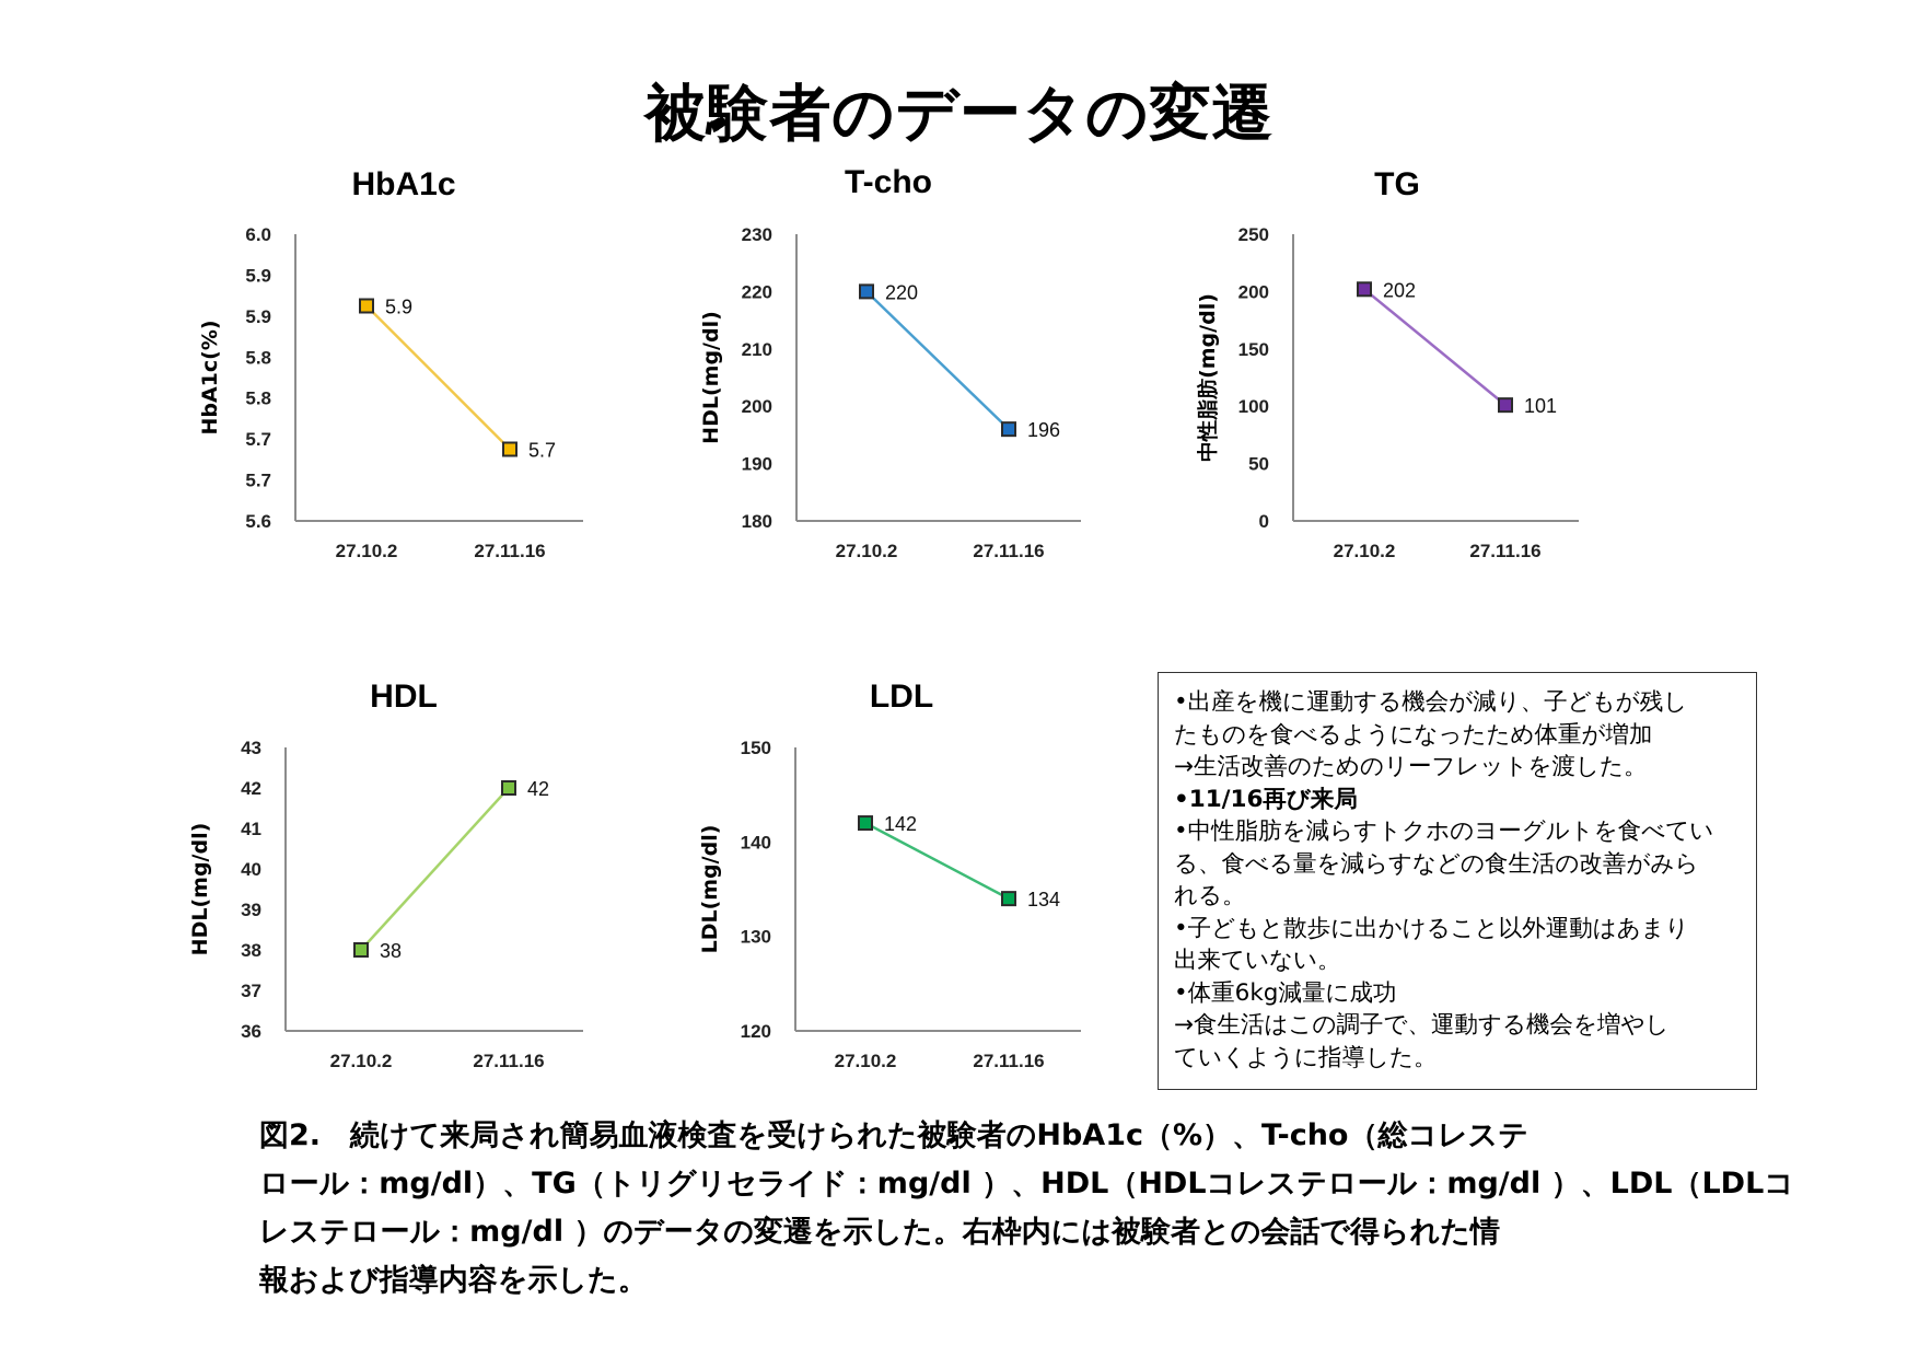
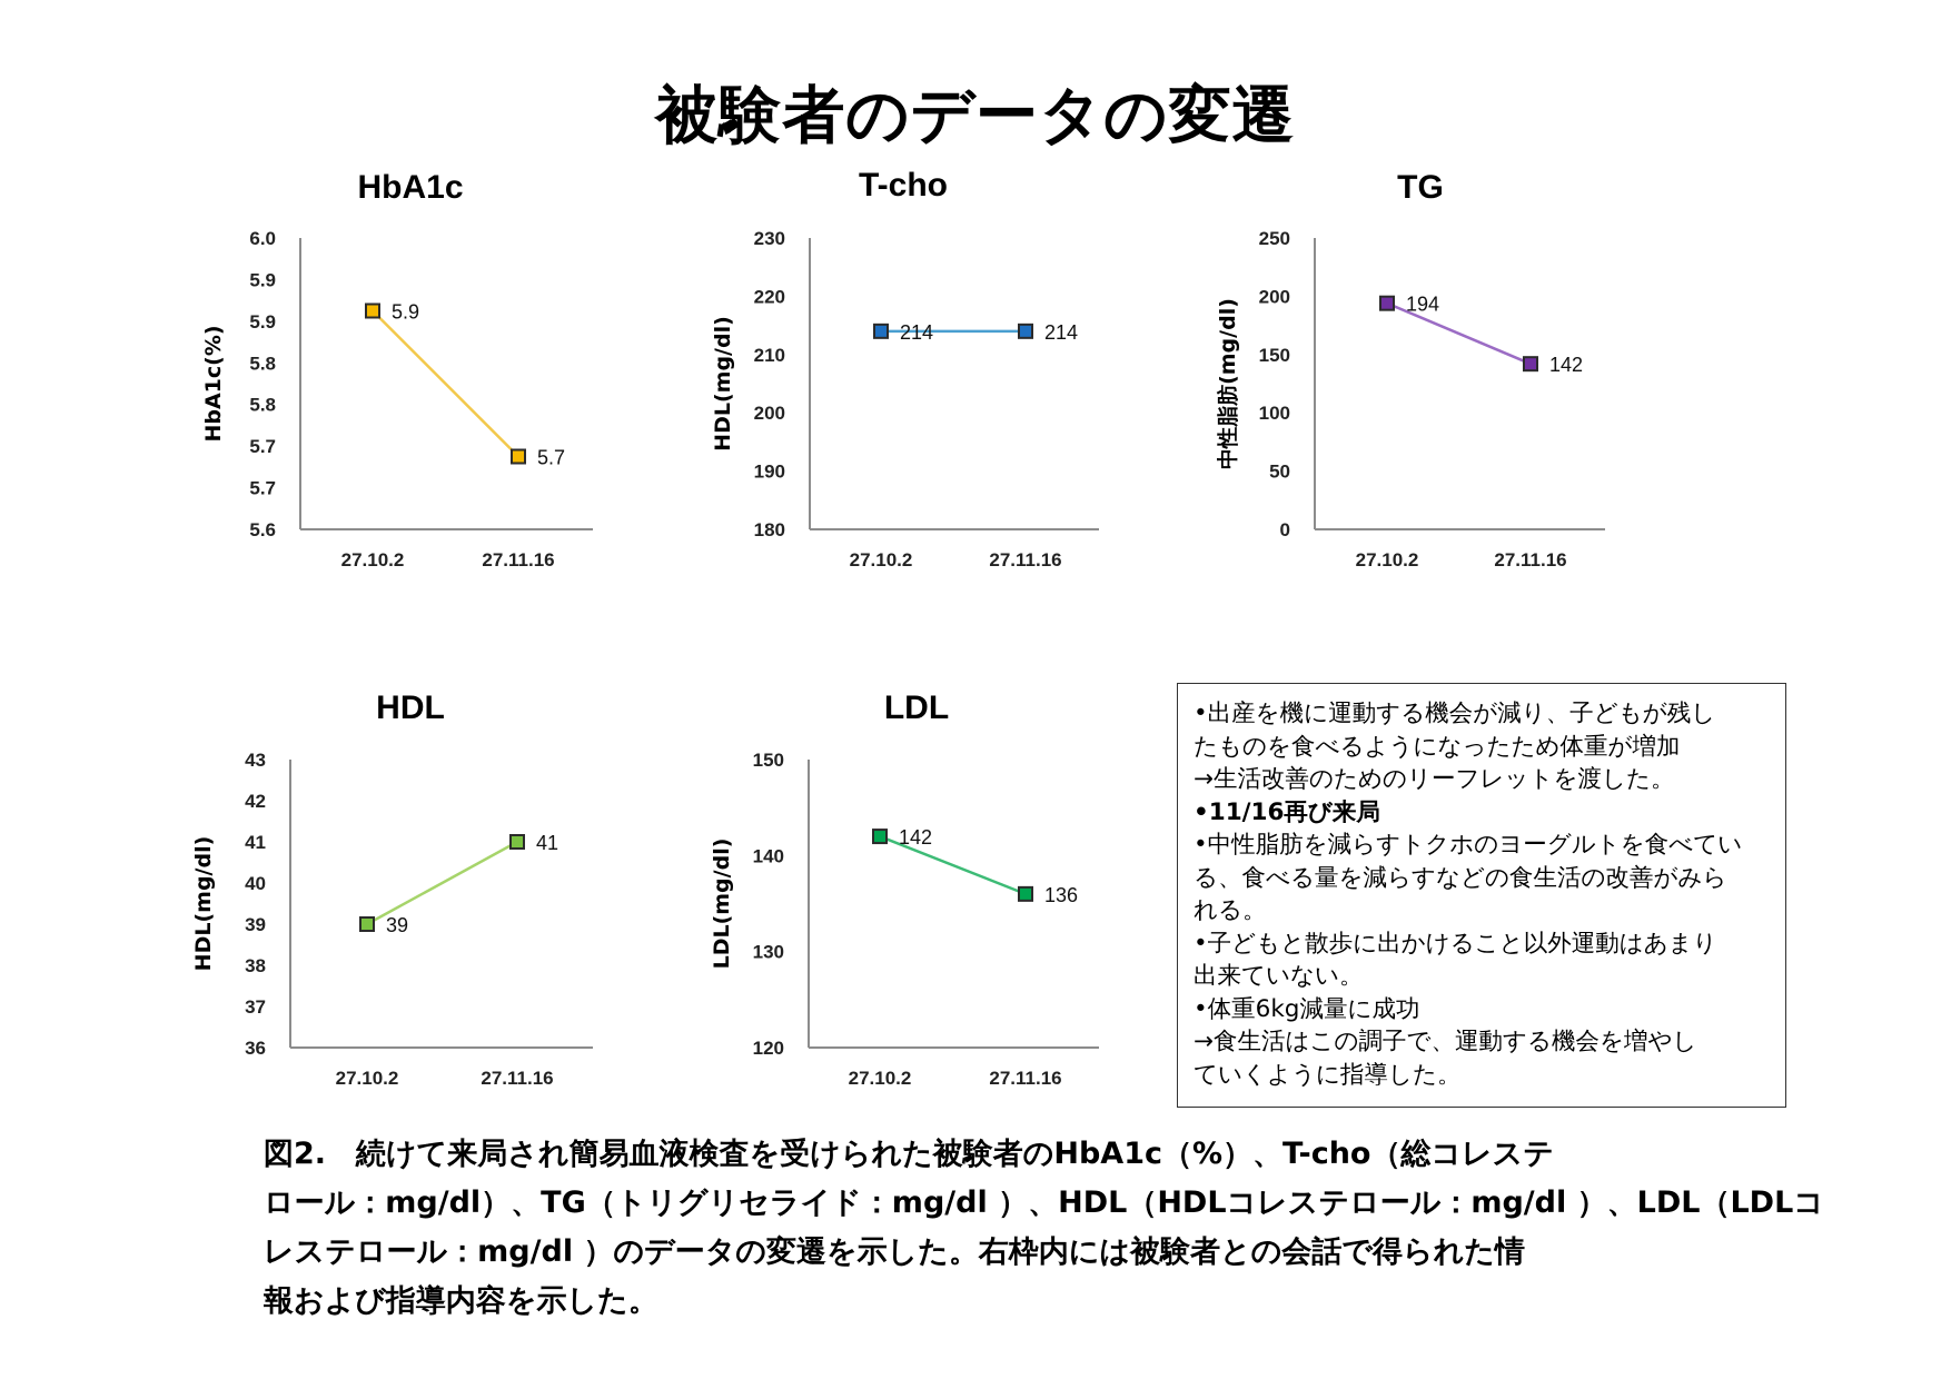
T-cho/27.10.2: 220 -> 214
T-cho/27.11.16: 196 -> 214
TG/27.10.2: 202 -> 194
TG/27.11.16: 101 -> 142
HDL/27.10.2: 38 -> 39
HDL/27.11.16: 42 -> 41
LDL/27.11.16: 134 -> 136
